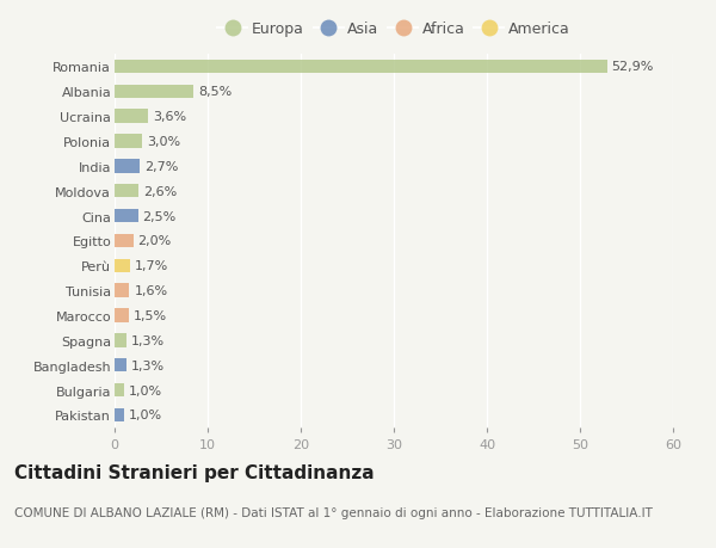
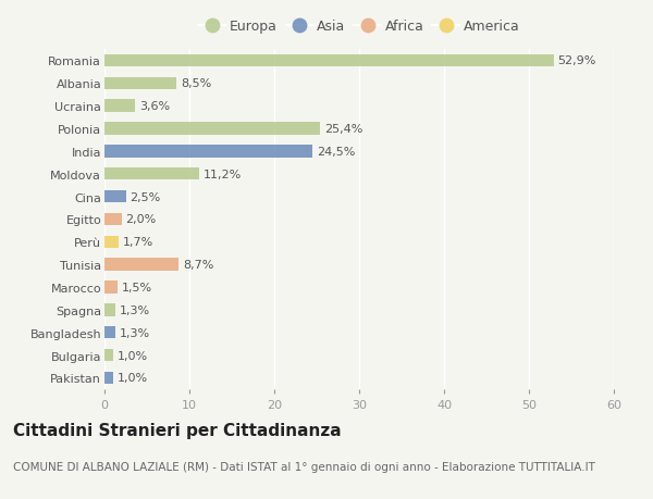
Polonia: 3,0% -> 25,4%
India: 2,7% -> 24,5%
Moldova: 2,6% -> 11,2%
Tunisia: 1,6% -> 8,7%
